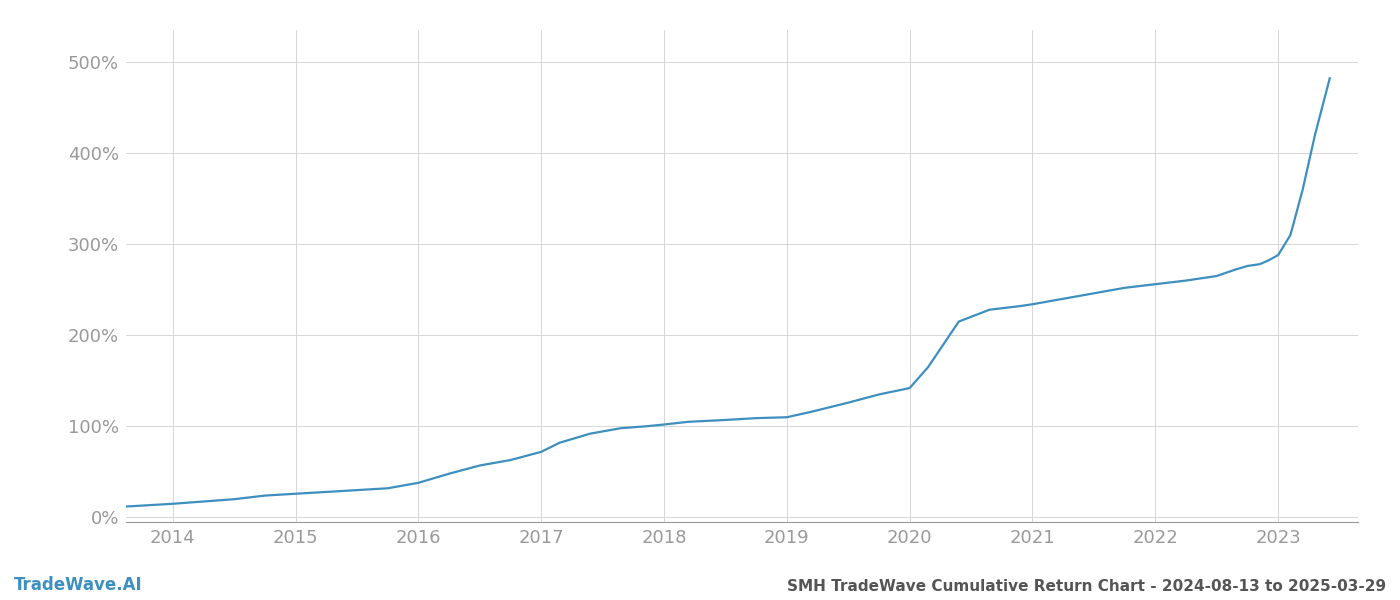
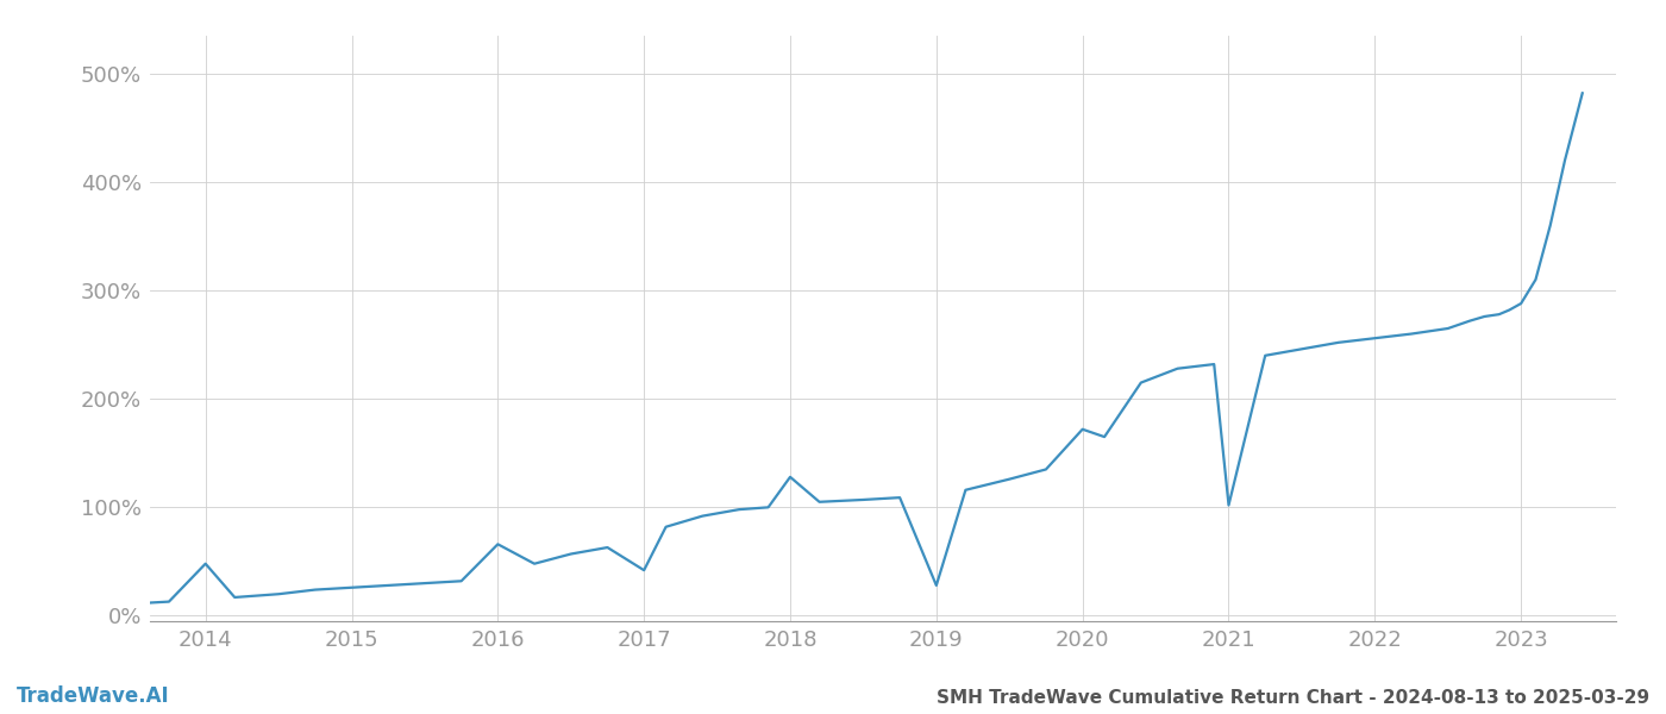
2014: 15% -> 48%
2016: 38% -> 66%
2017: 72% -> 42%
2018: 102% -> 128%
2019: 110% -> 28%
2020: 142% -> 172%
2021: 234% -> 102%
